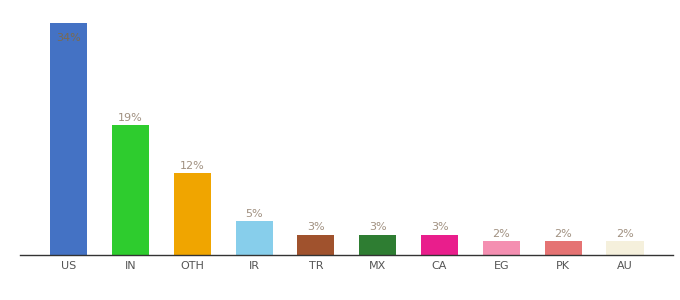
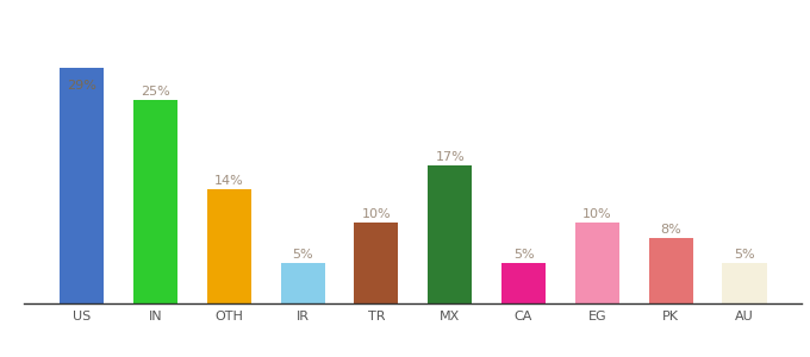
US: 34% -> 29%
IN: 19% -> 25%
OTH: 12% -> 14%
TR: 3% -> 10%
MX: 3% -> 17%
CA: 3% -> 5%
EG: 2% -> 10%
PK: 2% -> 8%
AU: 2% -> 5%
